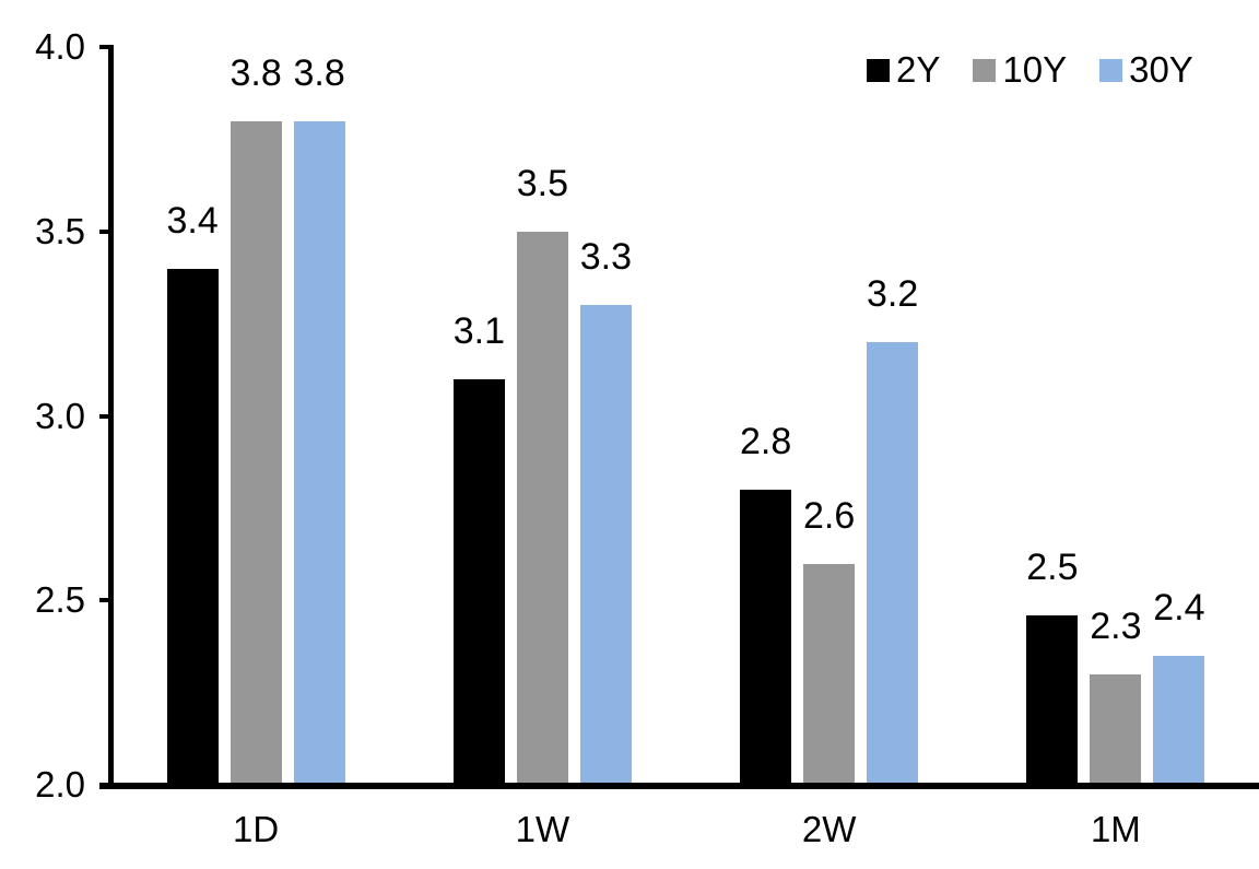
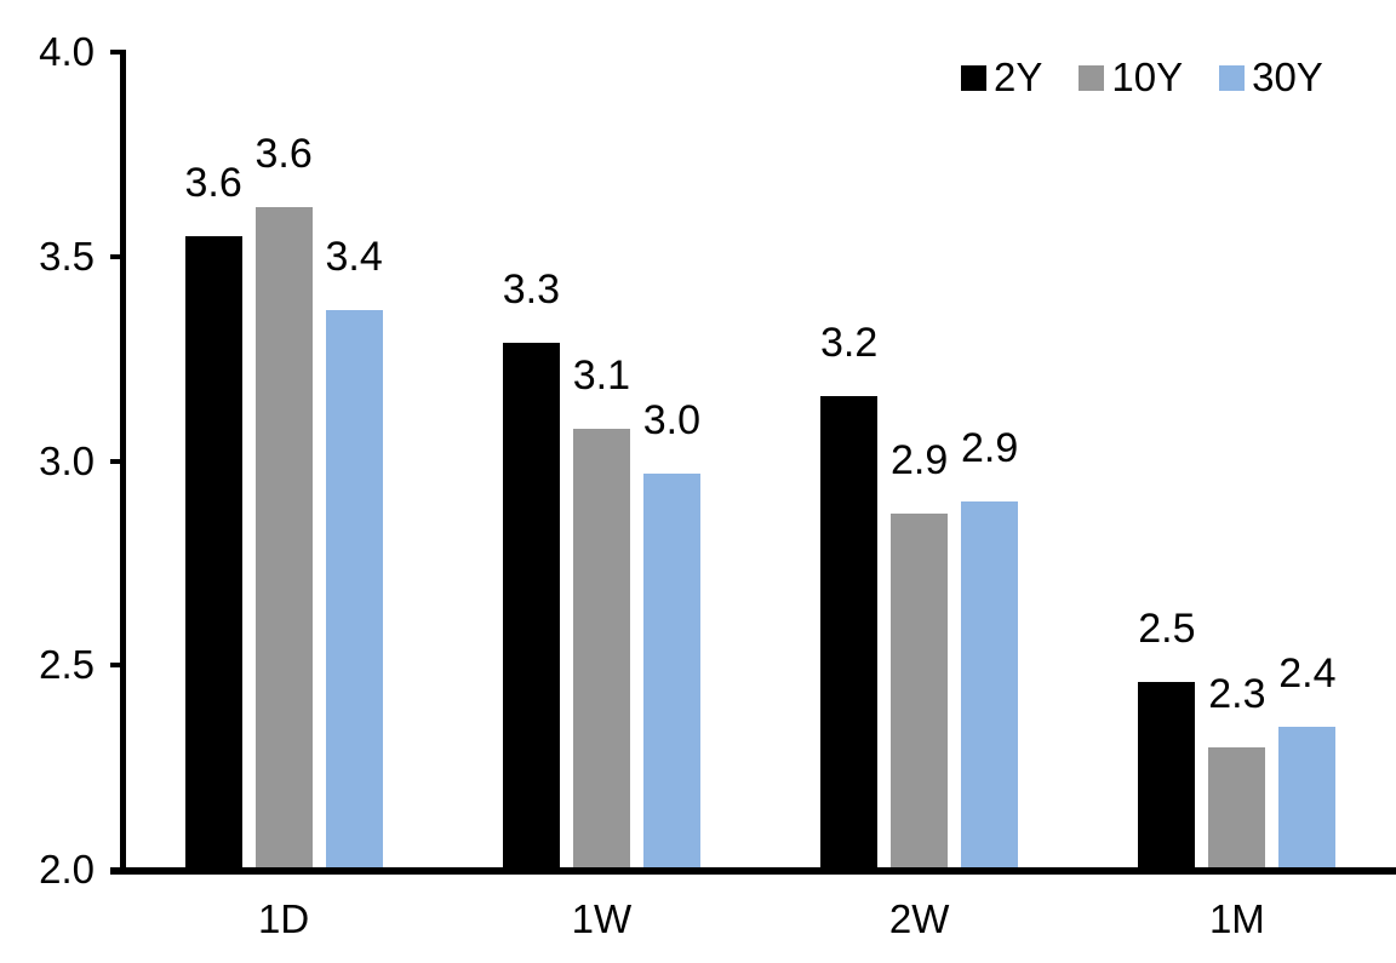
2Y/1D: 3.4 -> 3.6
10Y/1D: 3.8 -> 3.6
30Y/1D: 3.8 -> 3.4
2Y/1W: 3.1 -> 3.3
10Y/1W: 3.5 -> 3.1
30Y/1W: 3.3 -> 3.0
2Y/2W: 2.8 -> 3.2
10Y/2W: 2.6 -> 2.9
30Y/2W: 3.2 -> 2.9
